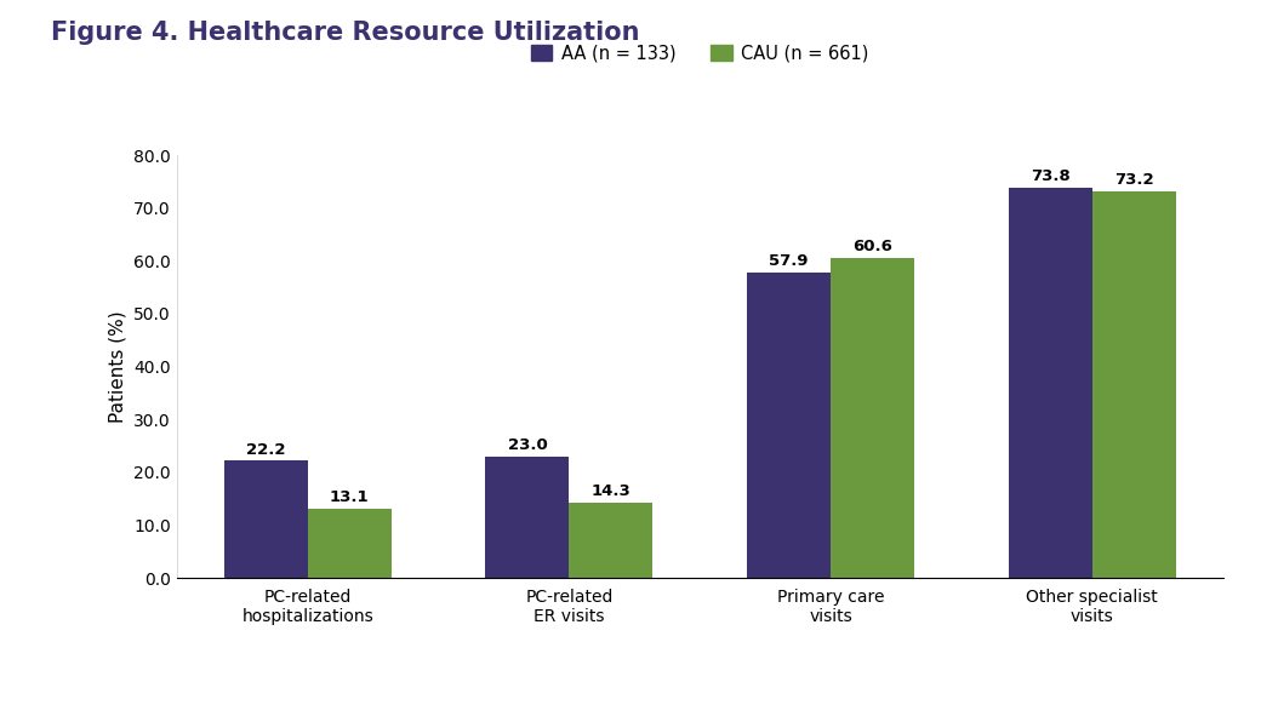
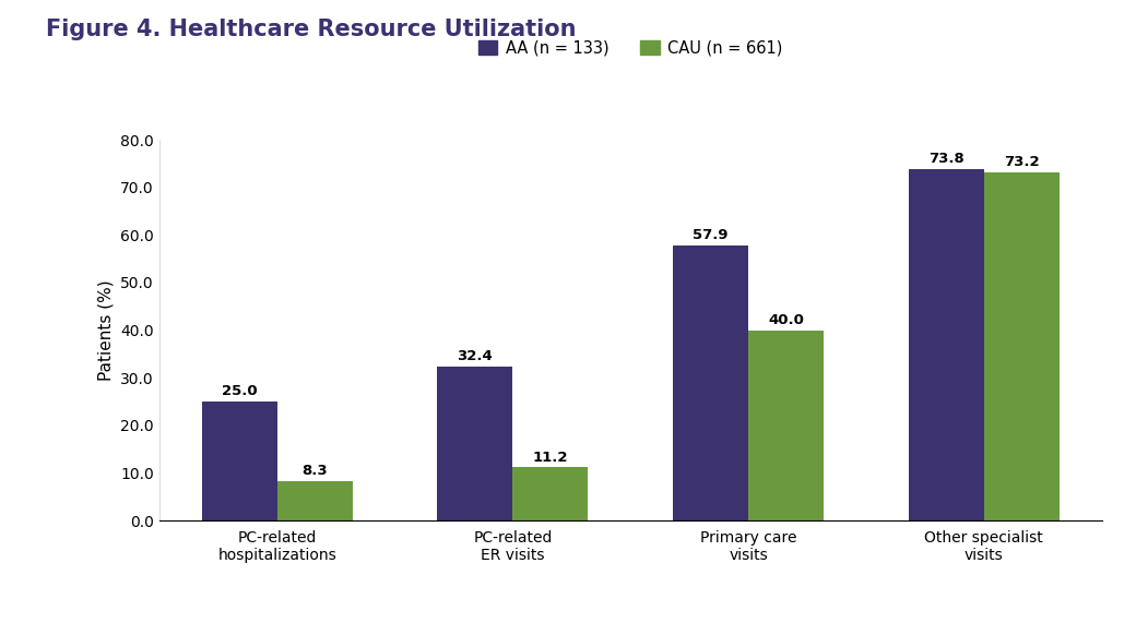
AA (n = 133)/PC-related hospitalizations: 22.2 -> 25.0
CAU (n = 661)/PC-related hospitalizations: 13.1 -> 8.3
AA (n = 133)/PC-related ER visits: 23.0 -> 32.4
CAU (n = 661)/PC-related ER visits: 14.3 -> 11.2
CAU (n = 661)/Primary care visits: 60.6 -> 40.0
